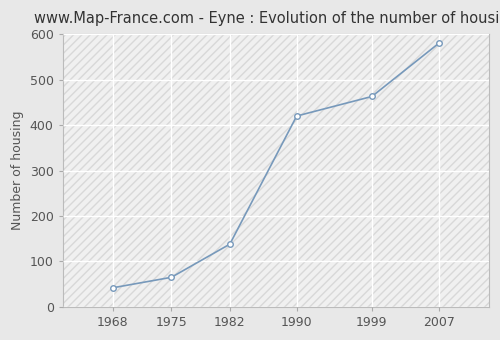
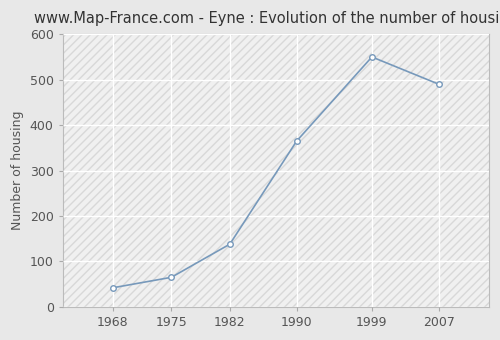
1990: 420 -> 365
1999: 463 -> 550
2007: 580 -> 490
